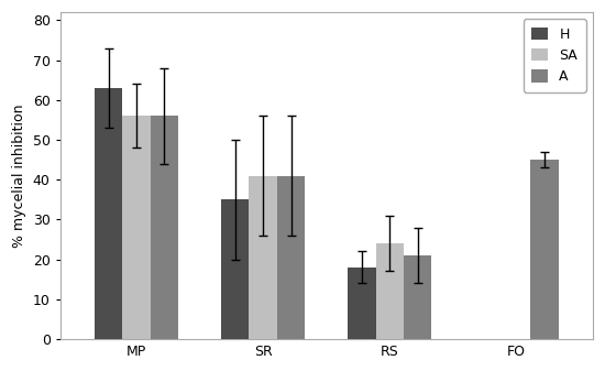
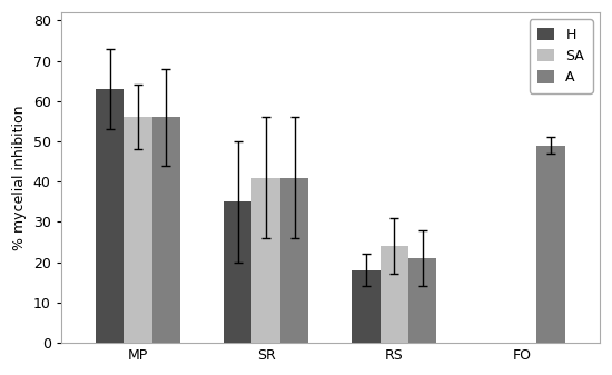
A/FO: 45 -> 49
